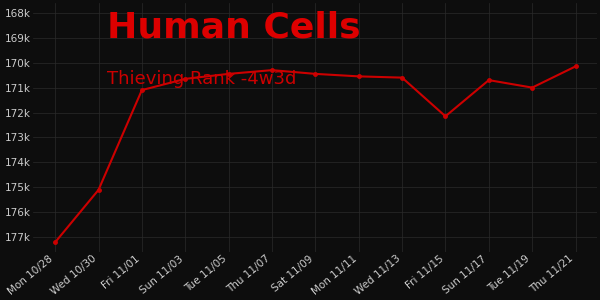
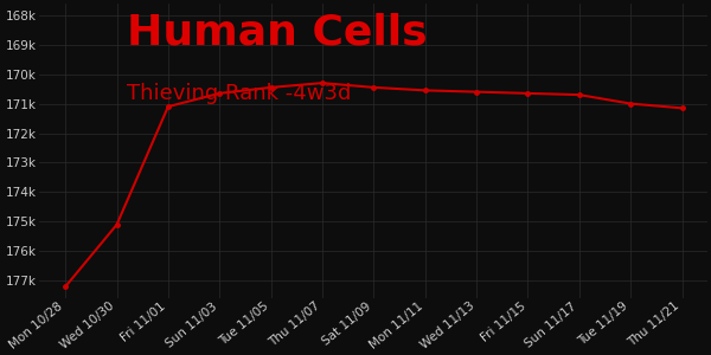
Fri 11/15: 172.15k -> 170.65k
Thu 11/21: 170.15k -> 171.15k
